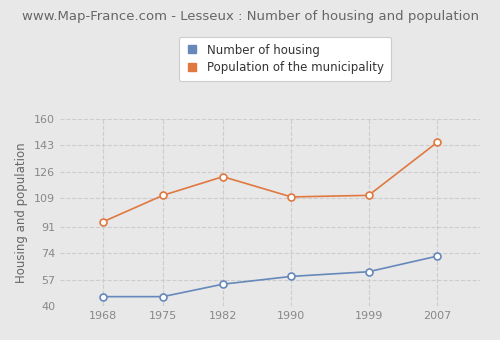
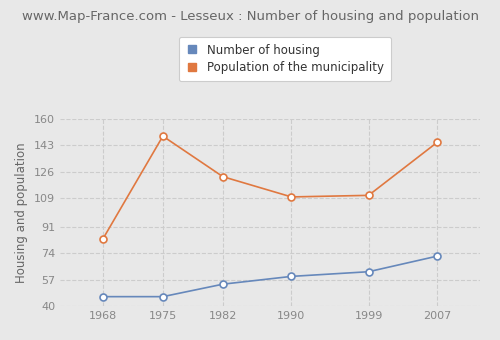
Population of the municipality/1968: 94 -> 83
Population of the municipality/1975: 111 -> 149
